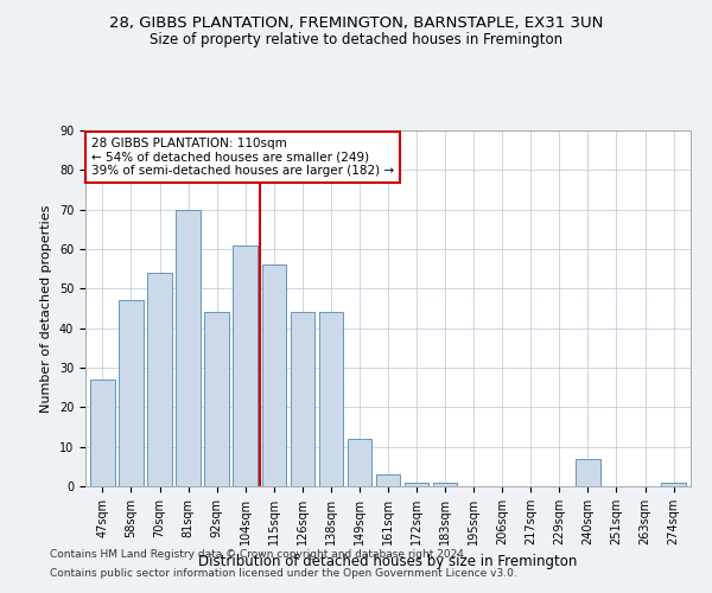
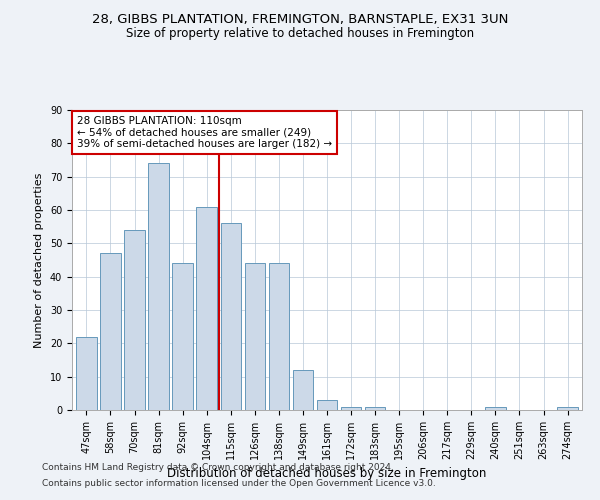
47sqm: 27 -> 22
81sqm: 70 -> 74
240sqm: 7 -> 1
